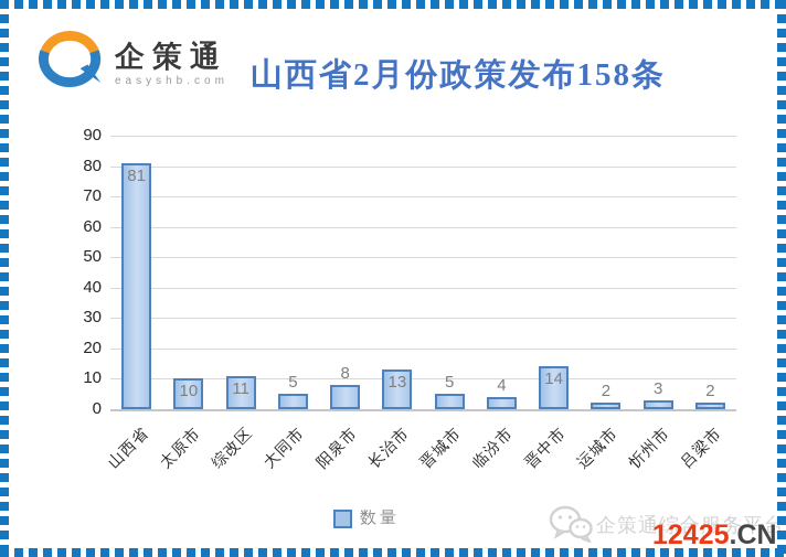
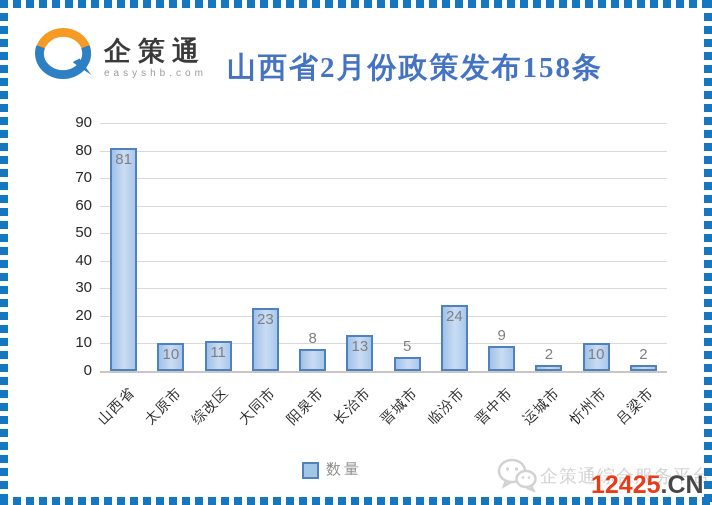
大同市: 5 -> 23
临汾市: 4 -> 24
晋中市: 14 -> 9
忻州市: 3 -> 10
